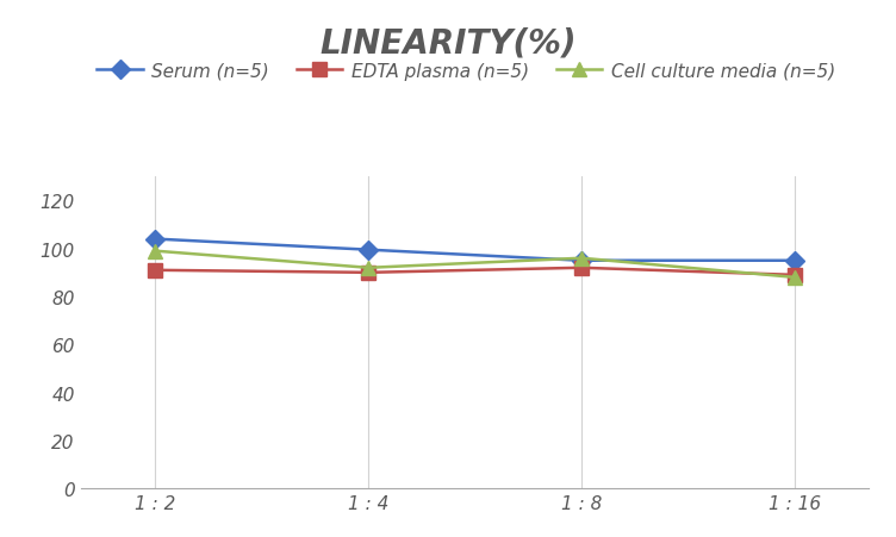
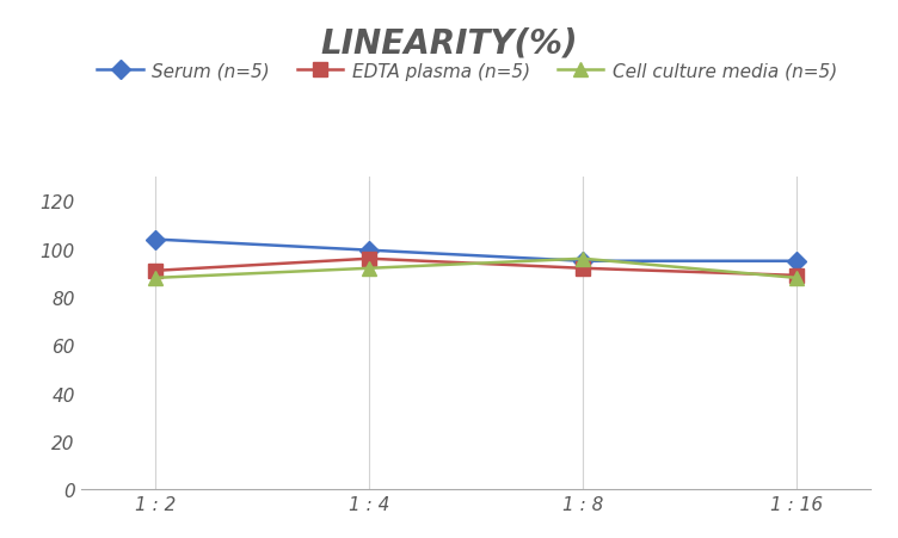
Cell culture media (n=5)/1 : 2: 99 -> 88
EDTA plasma (n=5)/1 : 4: 90 -> 96
